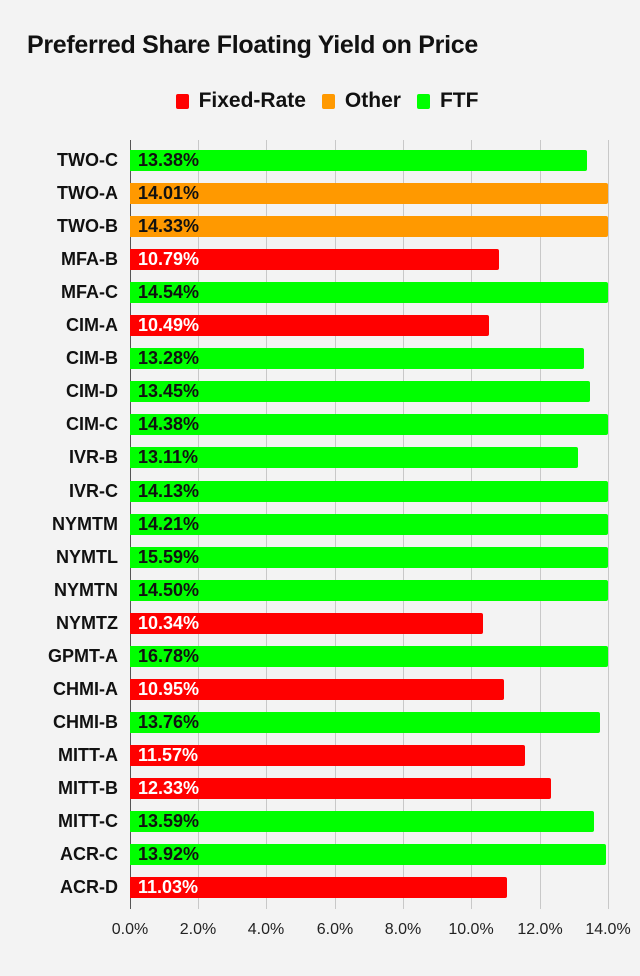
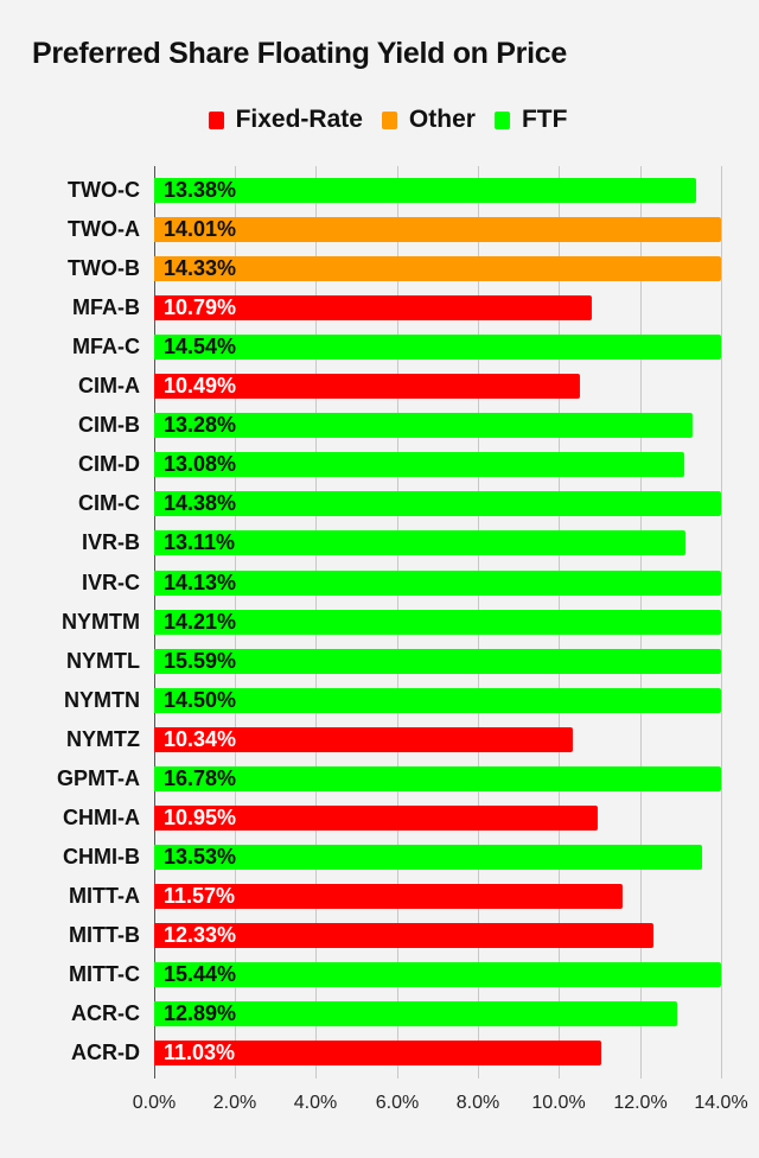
CIM-D: 13.45% -> 13.08%
CHMI-B: 13.76% -> 13.53%
MITT-C: 13.59% -> 15.44%
ACR-C: 13.92% -> 12.89%
